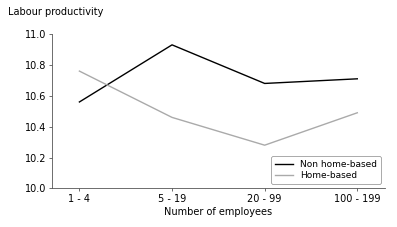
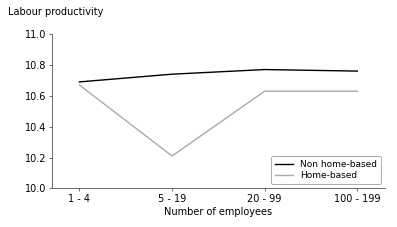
Non home-based/1 - 4: 10.56 -> 10.69
Home-based/1 - 4: 10.76 -> 10.67
Non home-based/5 - 19: 10.93 -> 10.74
Home-based/5 - 19: 10.46 -> 10.21
Non home-based/20 - 99: 10.68 -> 10.77
Home-based/20 - 99: 10.28 -> 10.63
Non home-based/100 - 199: 10.71 -> 10.76
Home-based/100 - 199: 10.49 -> 10.63
